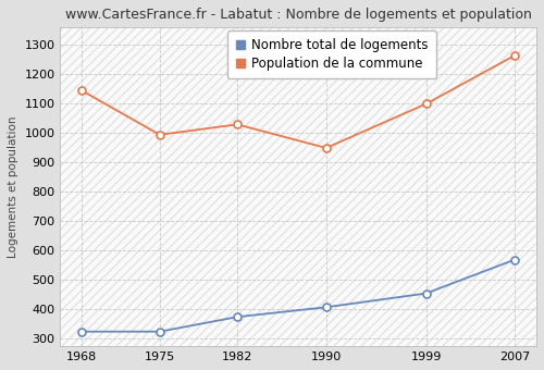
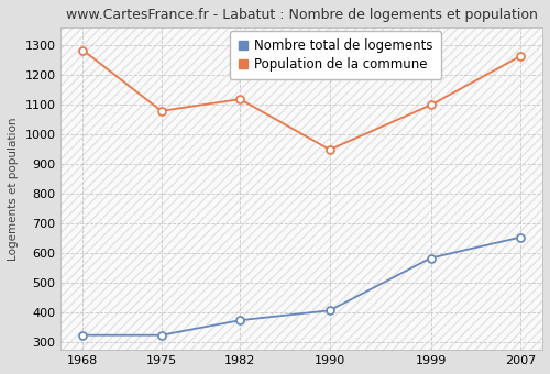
Population de la commune/1968: 1145 -> 1285
Population de la commune/1975: 995 -> 1080
Population de la commune/1982: 1030 -> 1120
Nombre total de logements/1999: 455 -> 585
Nombre total de logements/2007: 570 -> 655
